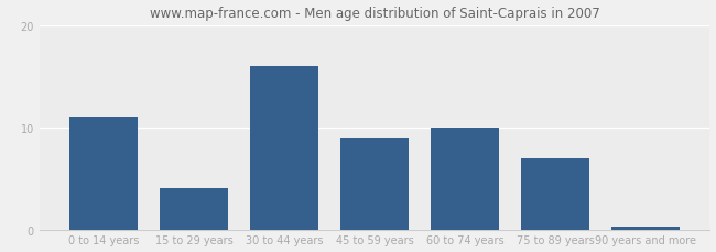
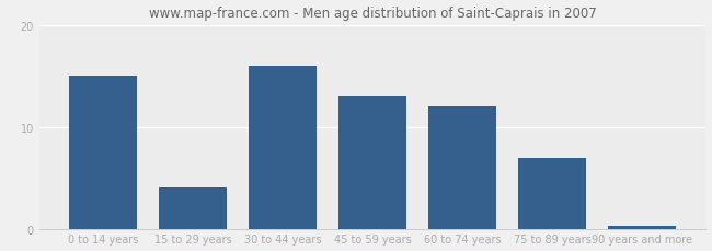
0 to 14 years: 11.0 -> 15.0
45 to 59 years: 9.0 -> 13.0
60 to 74 years: 10.0 -> 12.0
